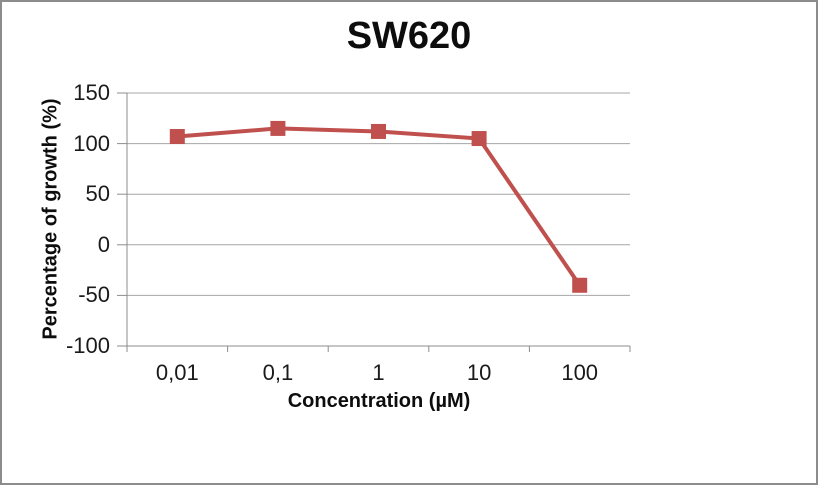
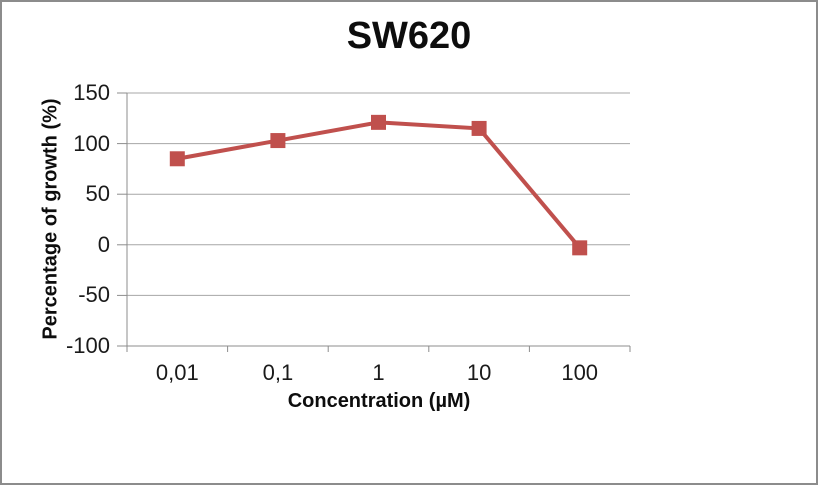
0,01: 107 -> 85
0,1: 115 -> 103
1: 112 -> 121
10: 105 -> 115
100: -40 -> -3
